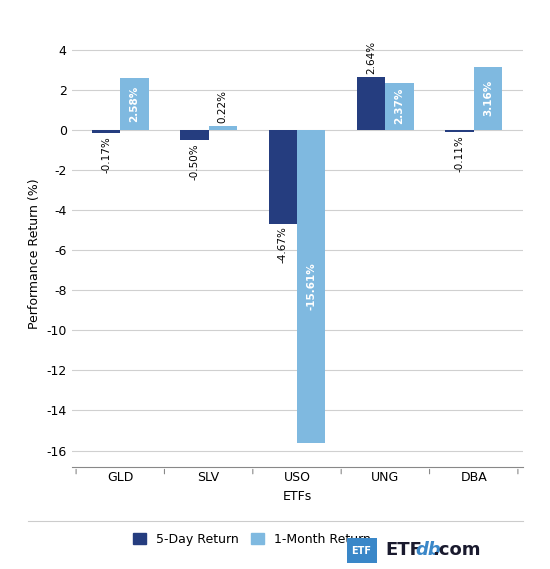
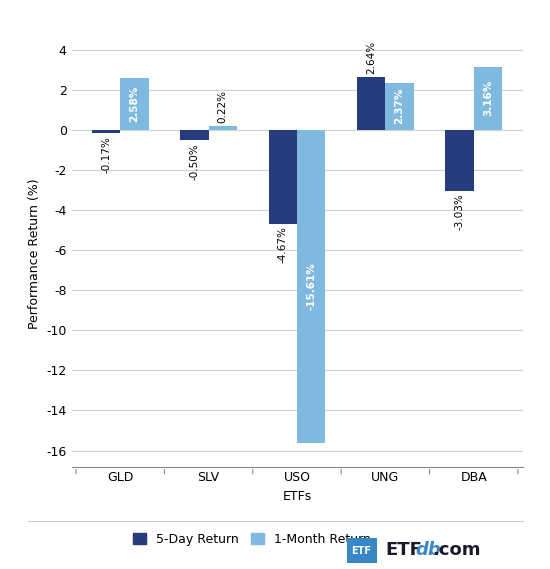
5-Day Return/DBA: -0.11% -> -3.03%
